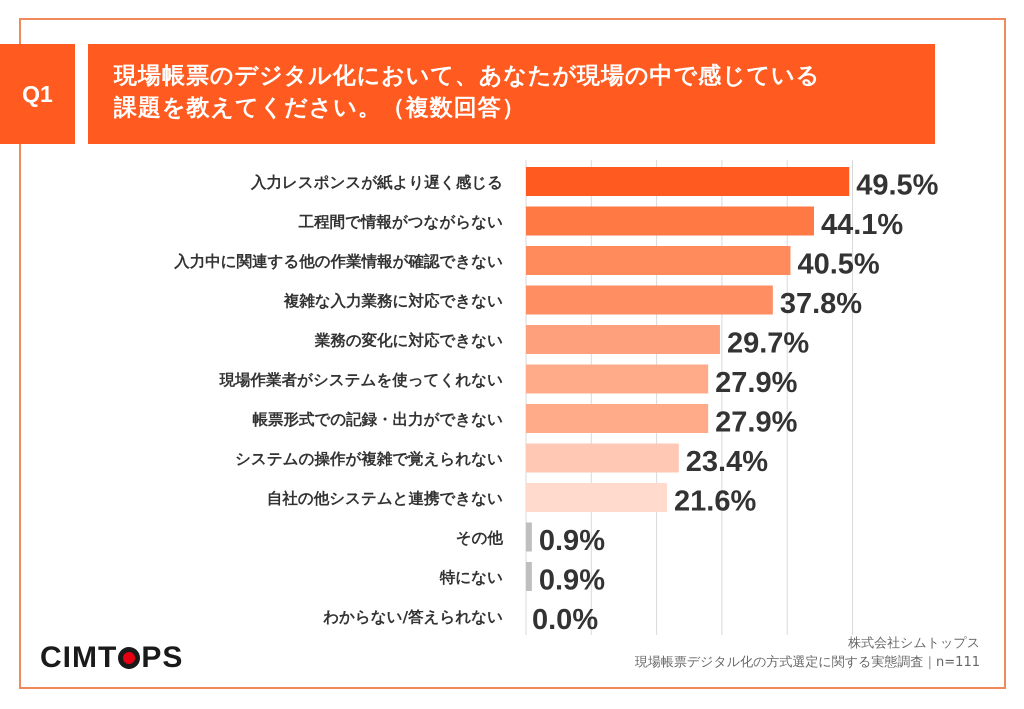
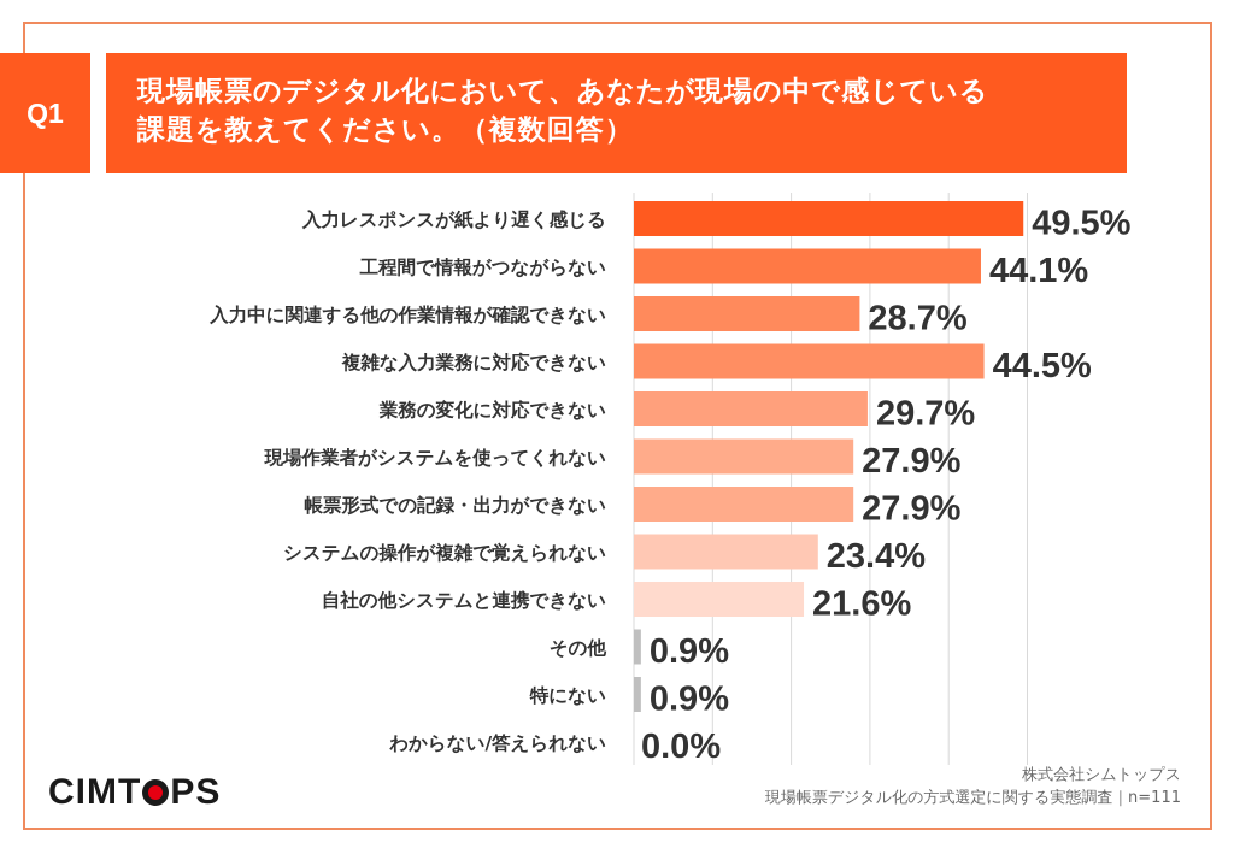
入力中に関連する他の作業情報が確認できない: 40.5% -> 28.7%
複雑な入力業務に対応できない: 37.8% -> 44.5%
